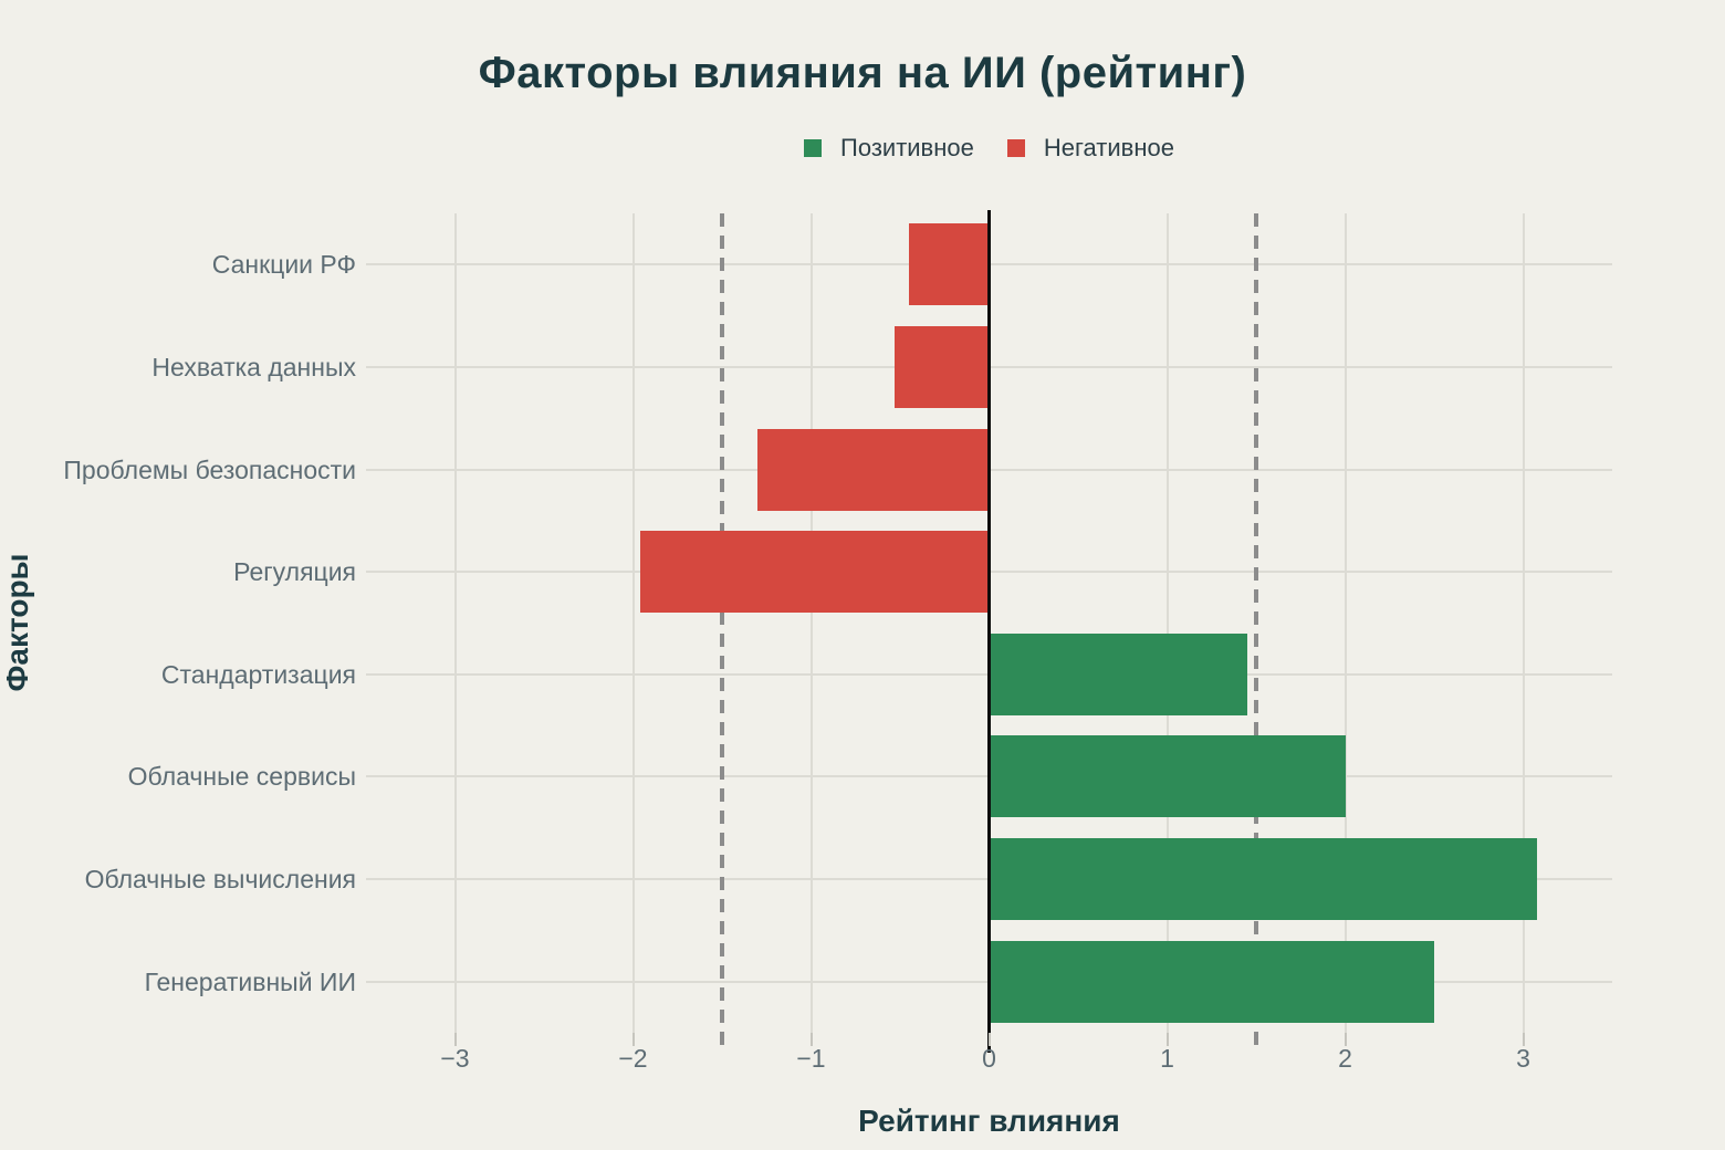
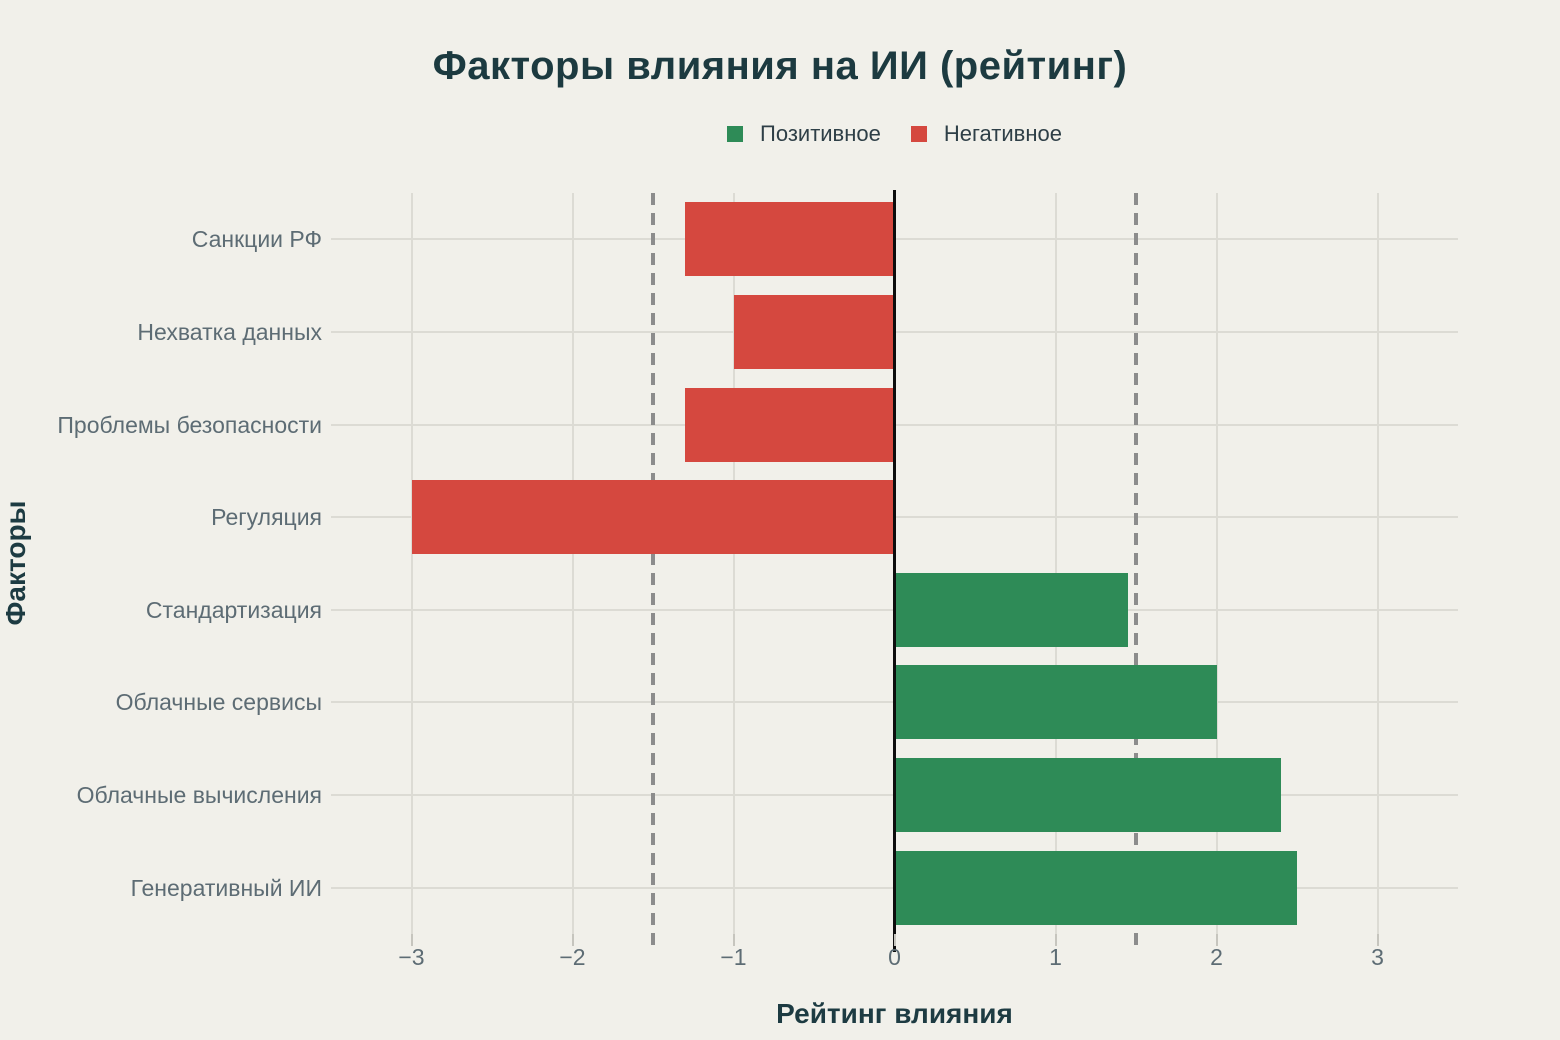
Санкции РФ: -0.45 -> -1.30
Нехватка данных: -0.53 -> -1.00
Регуляция: -1.96 -> -3.00
Облачные вычисления: 3.08 -> 2.40
